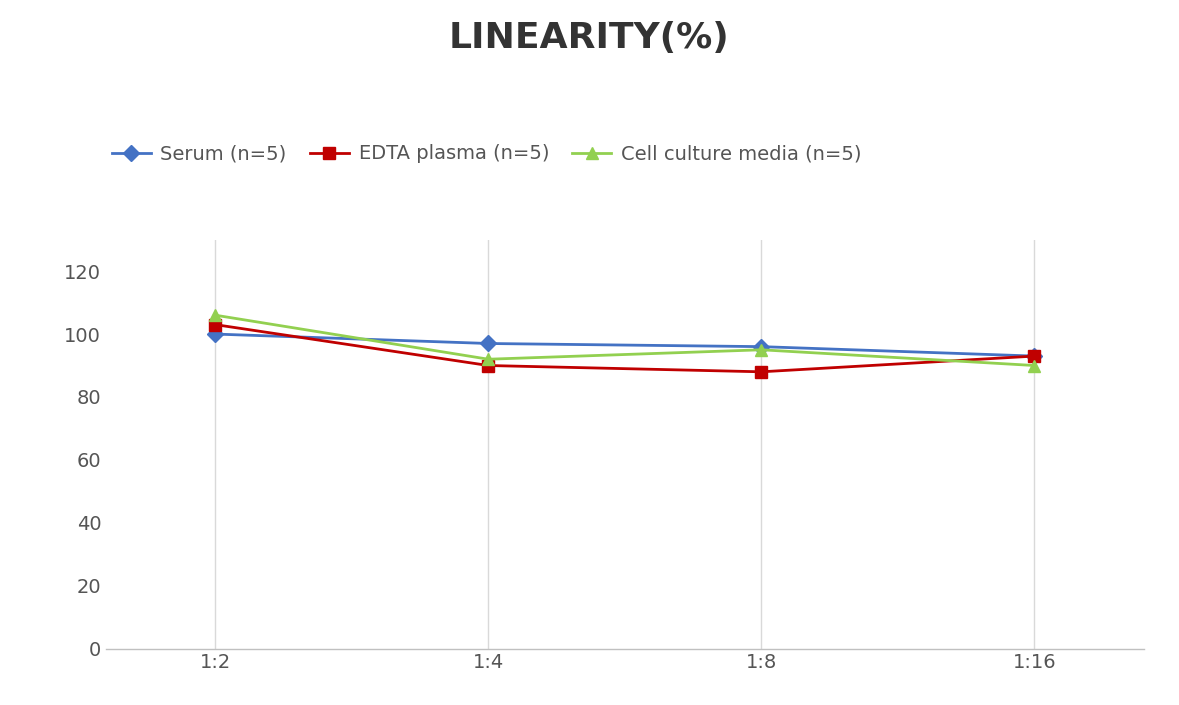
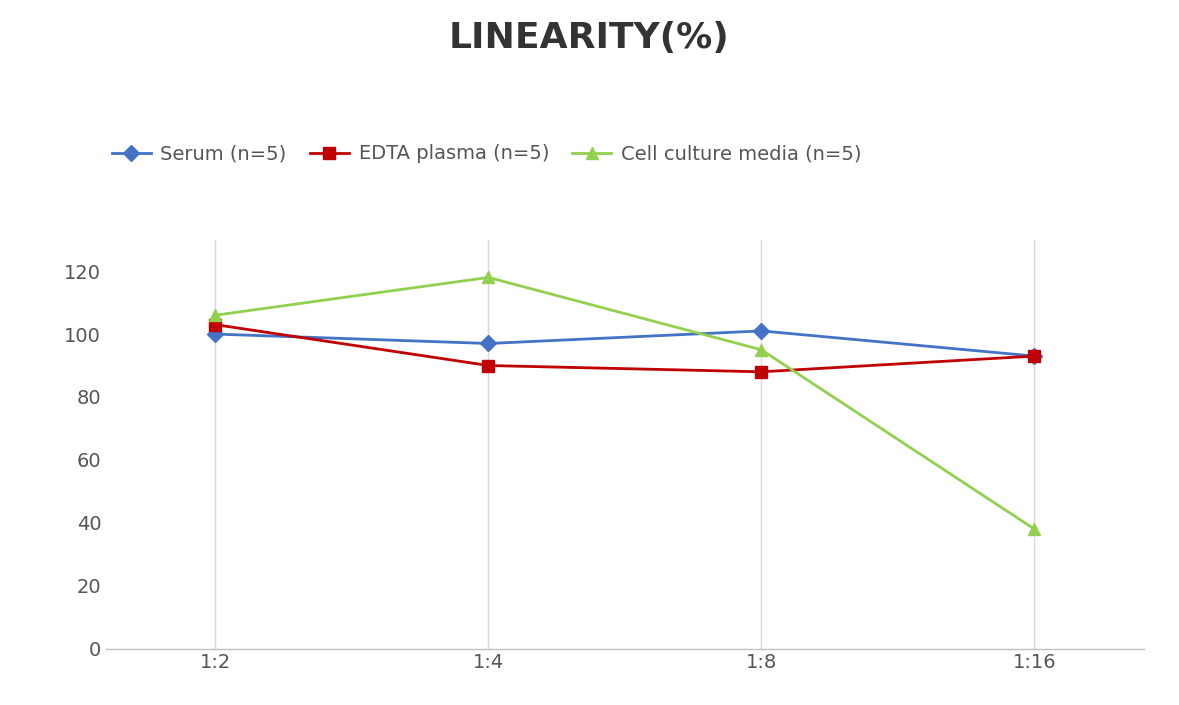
Cell culture media (n=5)/1:4: 92 -> 118
Serum (n=5)/1:8: 96 -> 101
Cell culture media (n=5)/1:16: 90 -> 38
